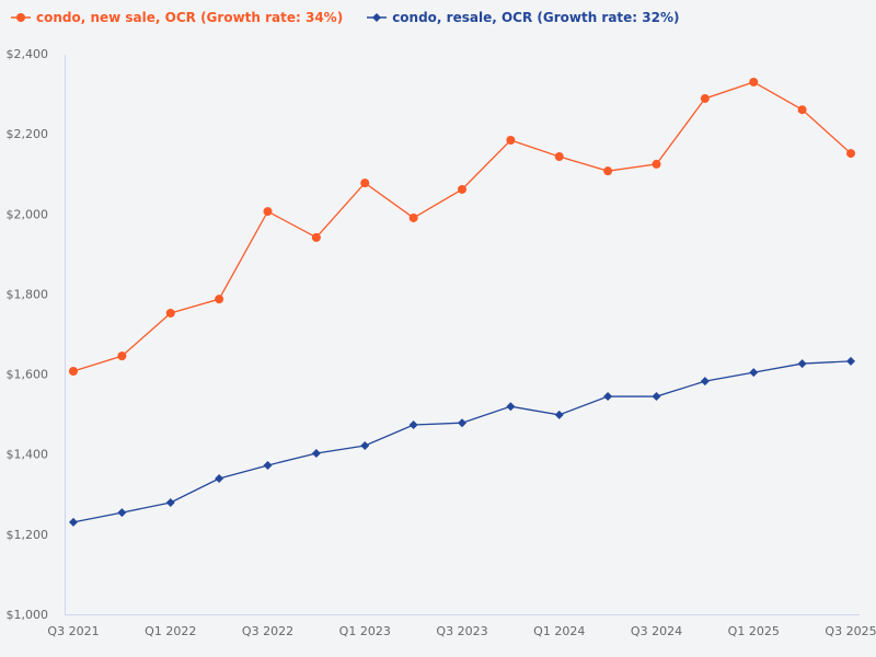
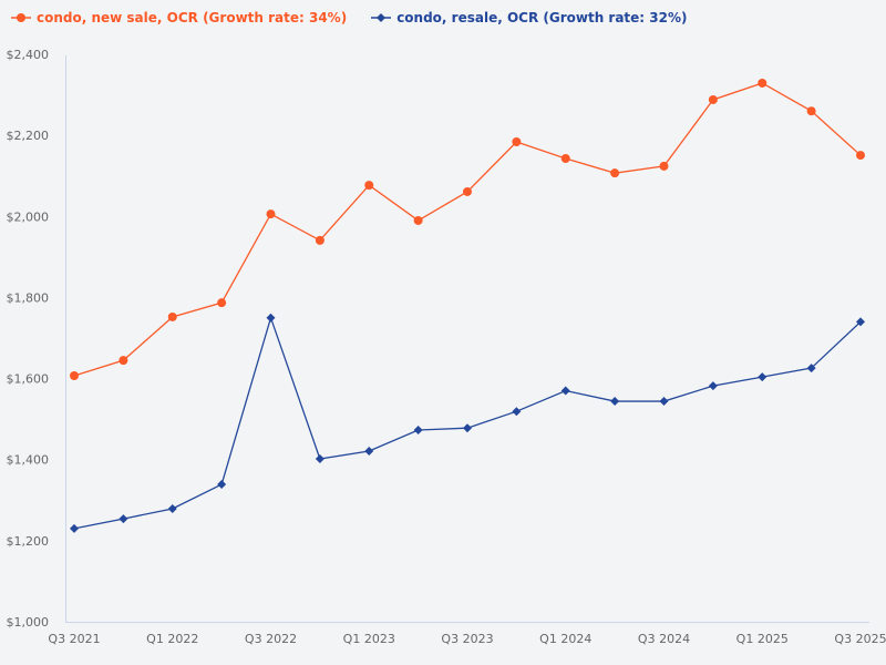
condo, resale, OCR (Growth rate: 32%)/Q3 2022: $1370 -> $1750
condo, resale, OCR (Growth rate: 32%)/Q1 2024: $1500 -> $1570
condo, resale, OCR (Growth rate: 32%)/Q3 2025: $1630 -> $1740
